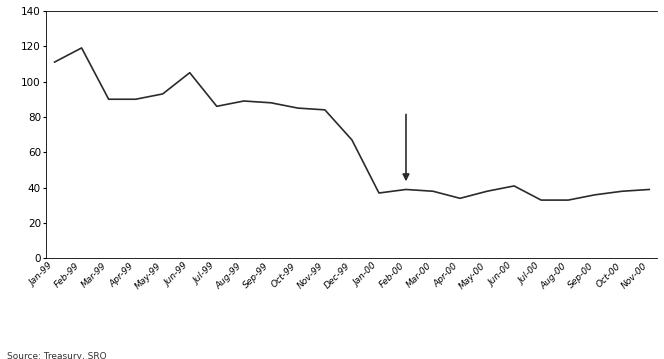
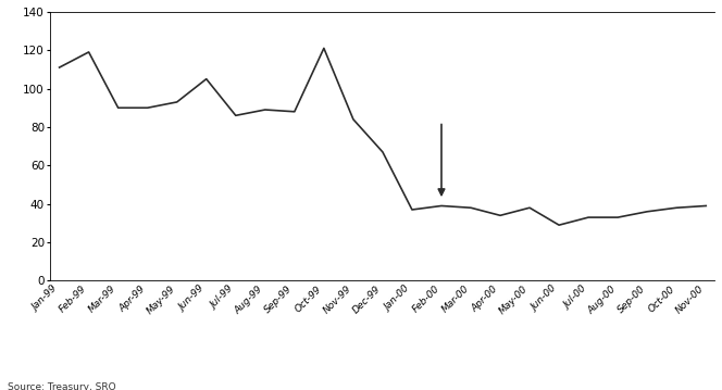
Oct-99: 85 -> 121
Jun-00: 41 -> 29
